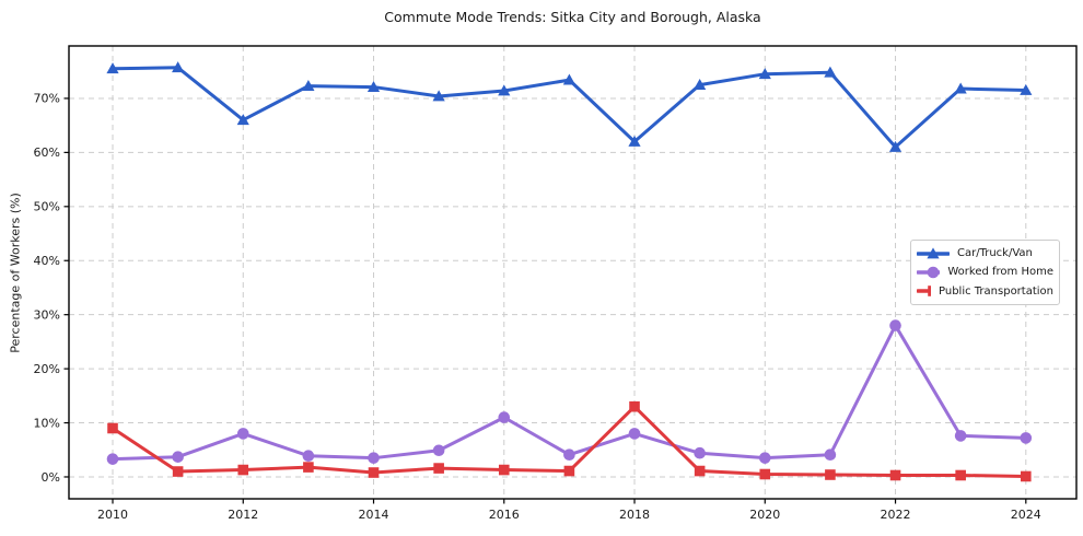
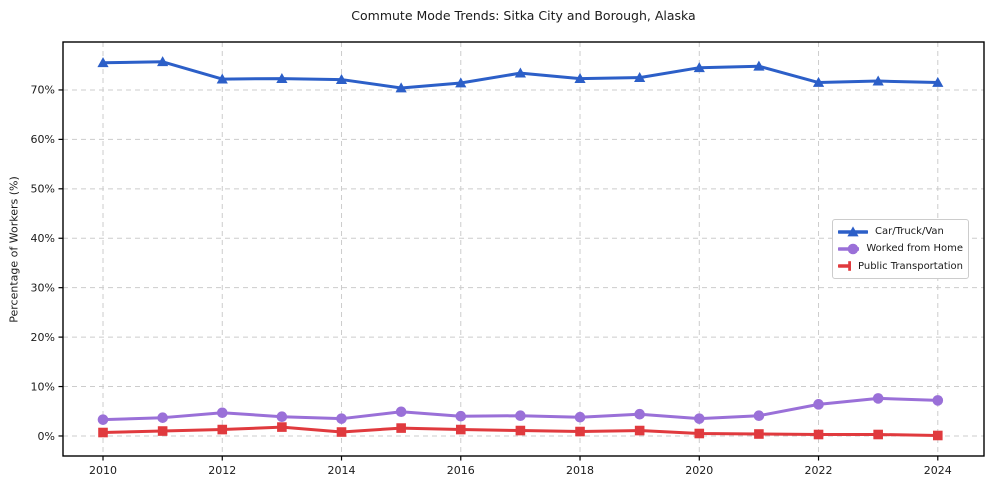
Public Transportation/2010: 9% -> 1%
Car/Truck/Van/2012: 66% -> 72%
Worked from Home/2012: 8% -> 5%
Worked from Home/2016: 11% -> 4%
Car/Truck/Van/2018: 62% -> 72%
Worked from Home/2018: 8% -> 4%
Public Transportation/2018: 13% -> 1%
Car/Truck/Van/2022: 61% -> 72%
Worked from Home/2022: 28% -> 6%
